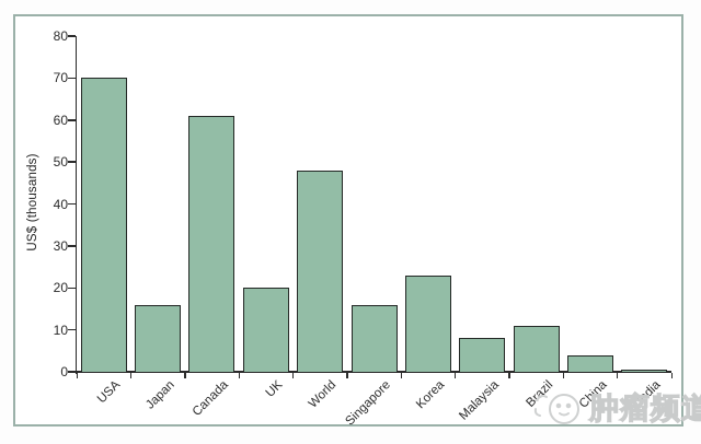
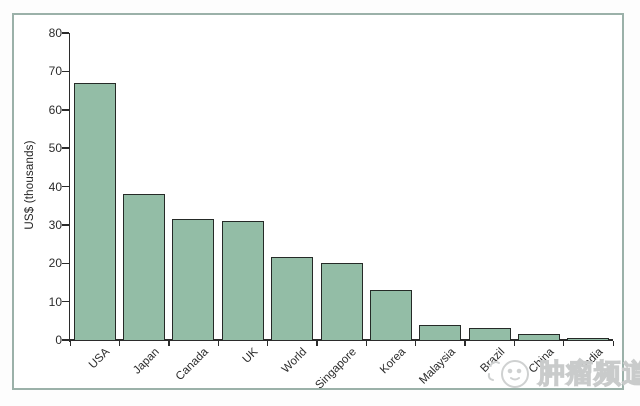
USA: 70 -> 67
Japan: 16 -> 38
Canada: 61 -> 32
UK: 20 -> 31
World: 48 -> 22
Singapore: 16 -> 20
Korea: 23 -> 13
Malaysia: 8 -> 4
Brazil: 11 -> 3
China: 4 -> 2
